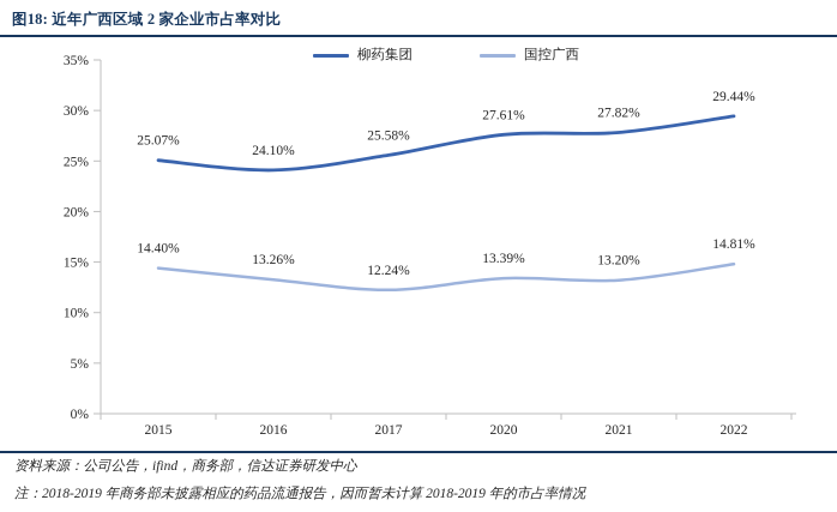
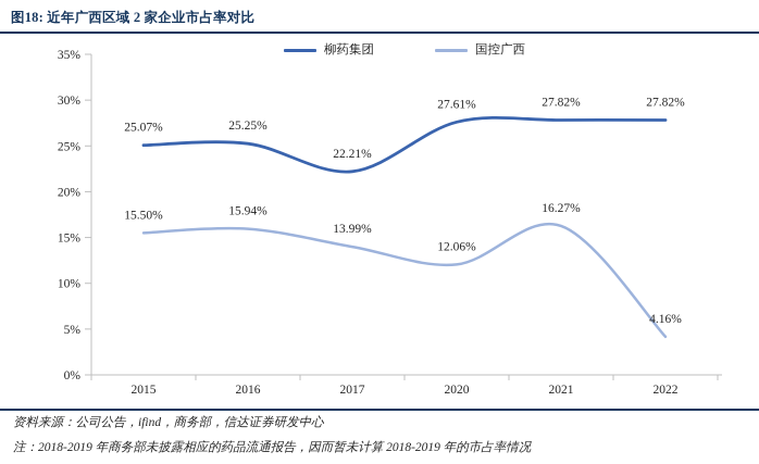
国控广西/2015: 14.40% -> 15.50%
柳药集团/2016: 24.10% -> 25.25%
国控广西/2016: 13.26% -> 15.94%
柳药集团/2017: 25.58% -> 22.21%
国控广西/2017: 12.24% -> 13.99%
国控广西/2020: 13.39% -> 12.06%
国控广西/2021: 13.20% -> 16.27%
柳药集团/2022: 29.44% -> 27.82%
国控广西/2022: 14.81% -> 4.16%
